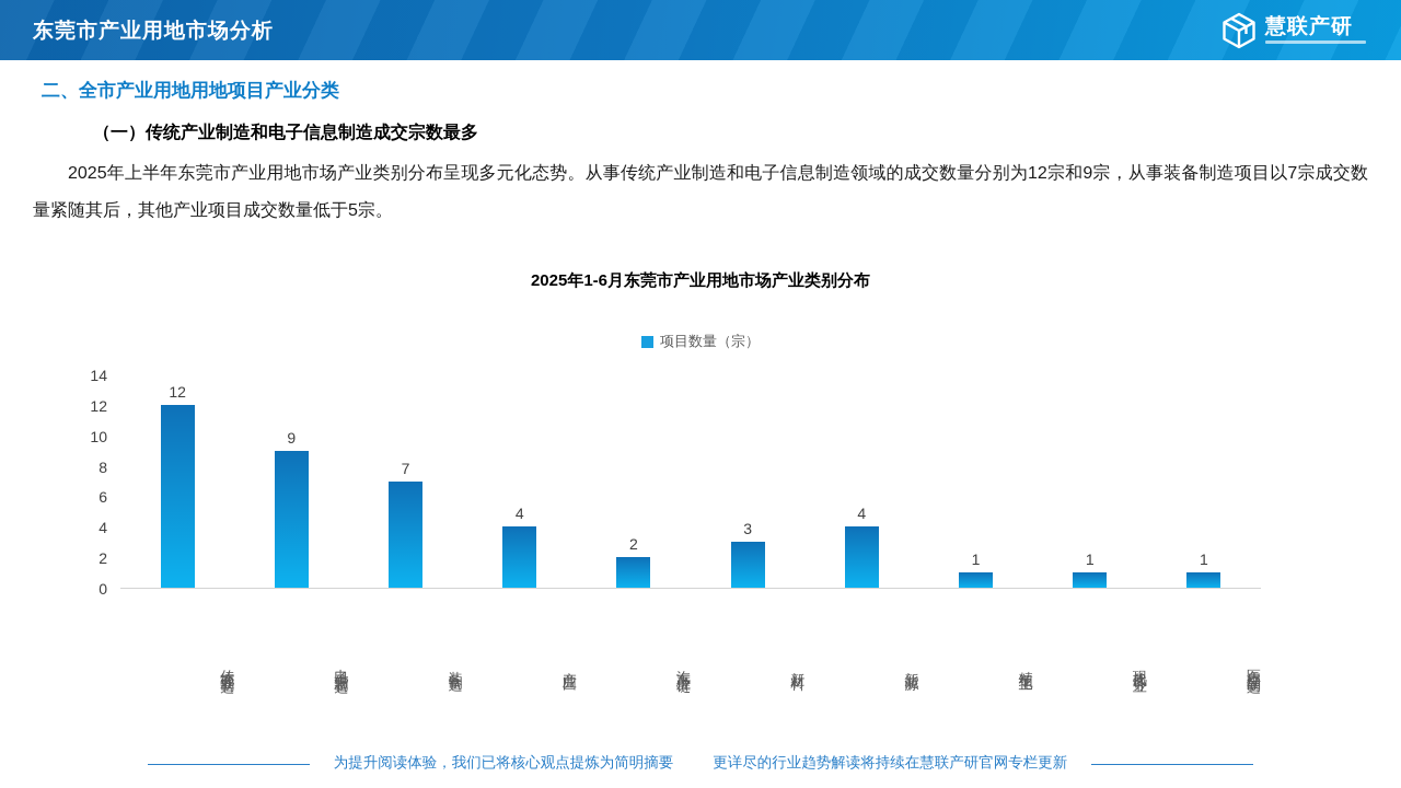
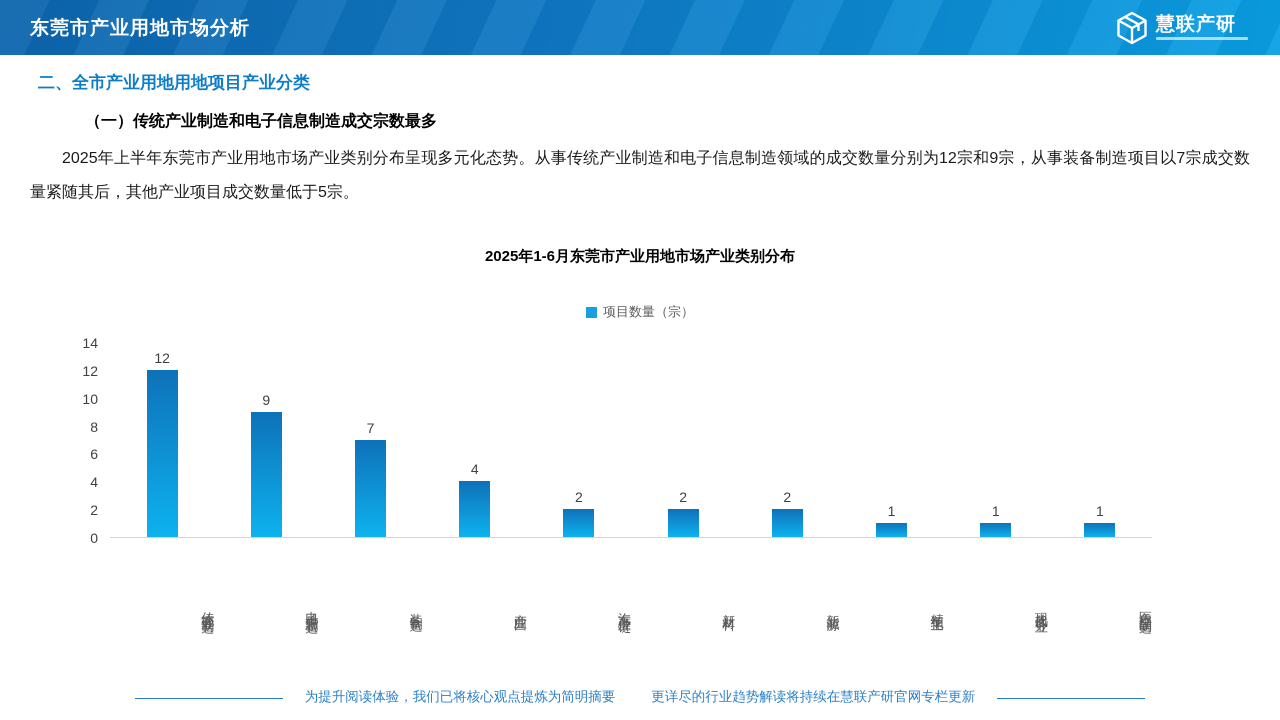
新材料: 3 -> 2
新能源: 4 -> 2
